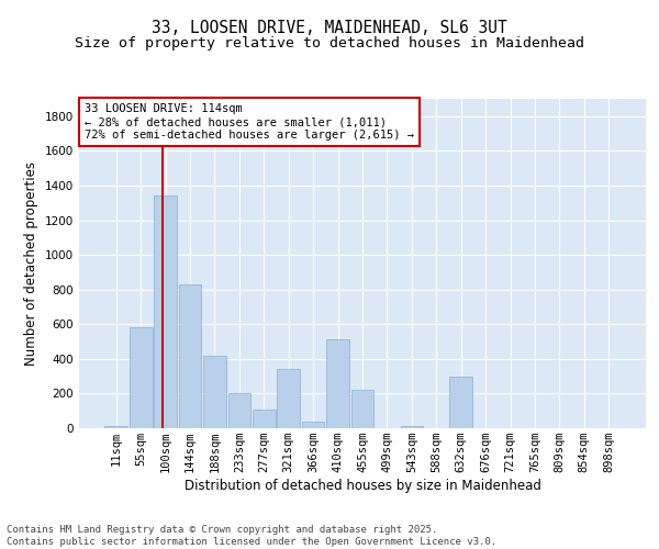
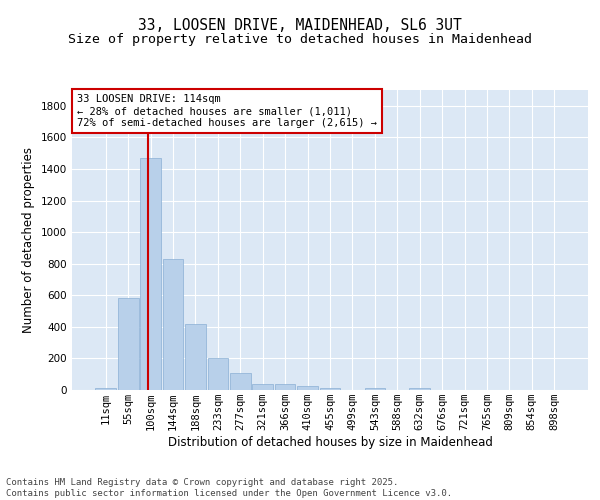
100sqm: 1340 -> 1470
321sqm: 340 -> 40
410sqm: 510 -> 20
455sqm: 220 -> 10
632sqm: 300 -> 20
